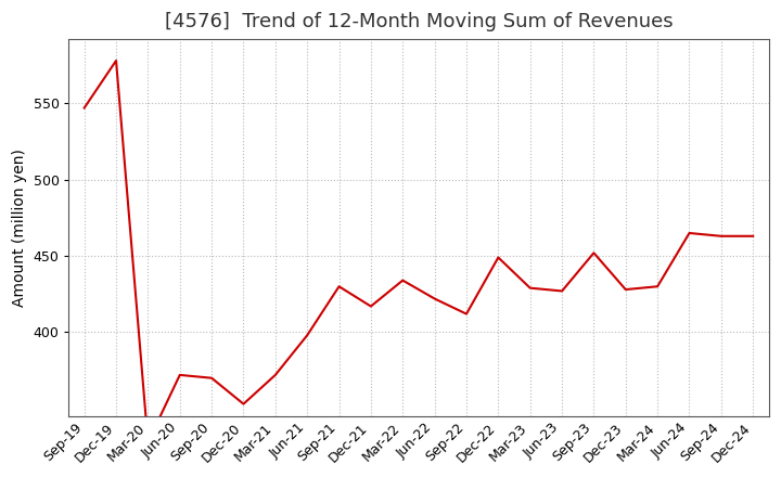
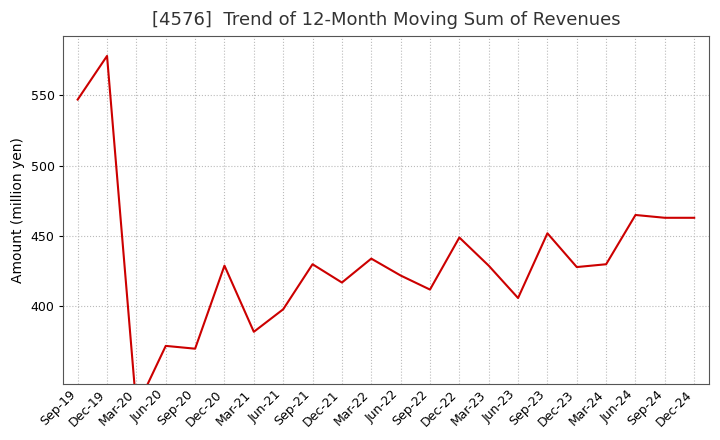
Dec-20: 353 -> 429
Mar-21: 372 -> 382
Jun-23: 427 -> 406
